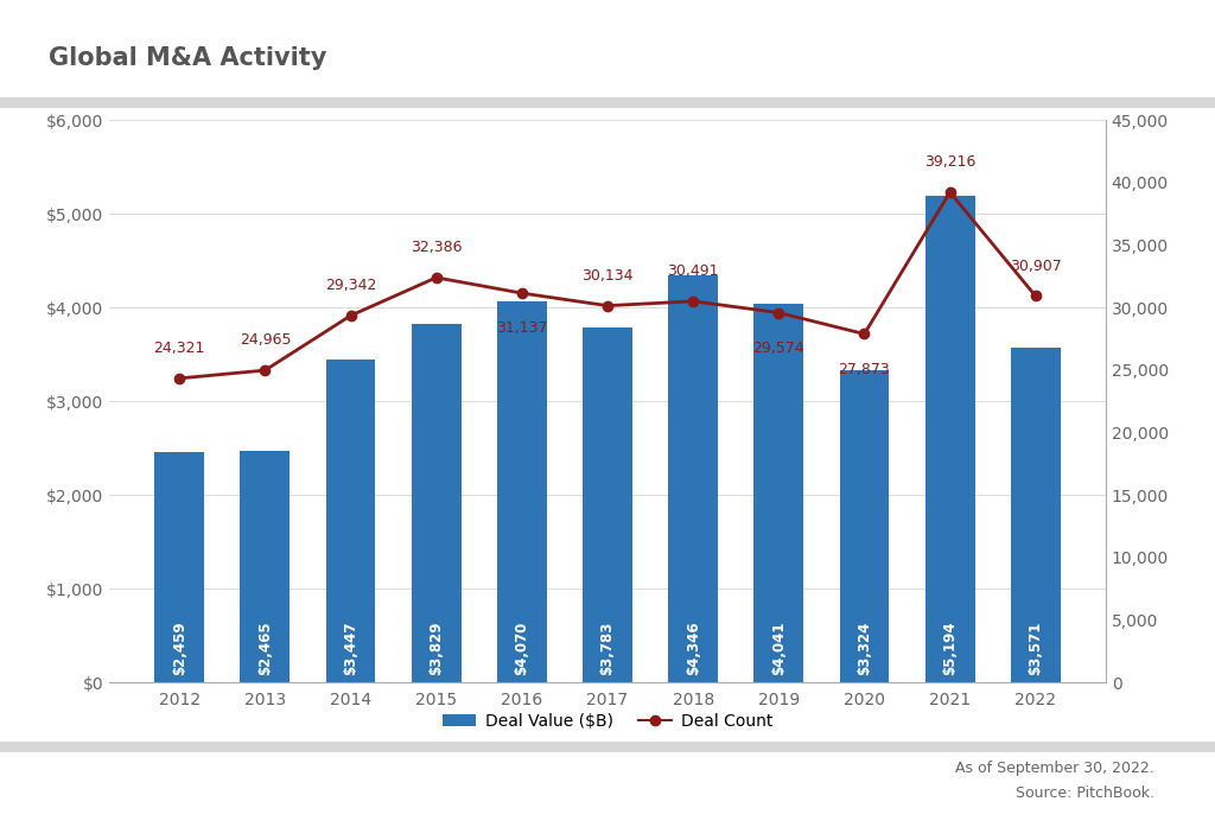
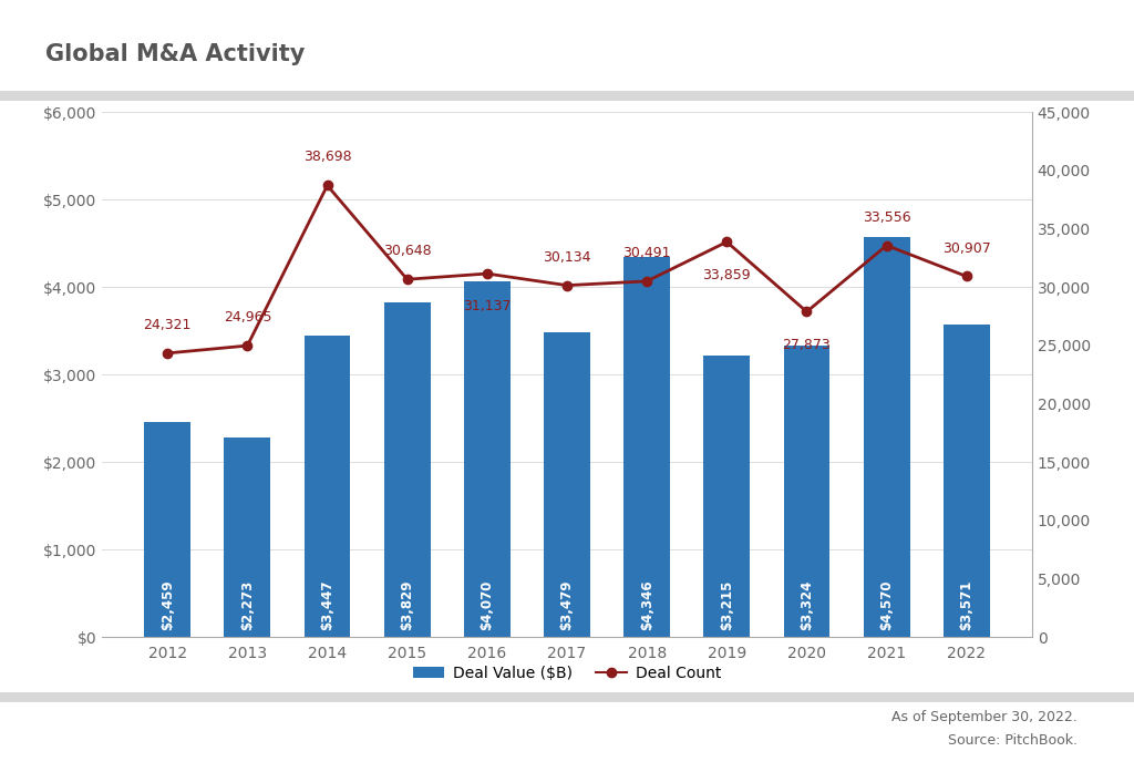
Deal Value ($B)/2013: $2,465 -> $2,273
Deal Count/2014: 29,342 -> 38,698
Deal Count/2015: 32,386 -> 30,648
Deal Value ($B)/2017: $3,783 -> $3,479
Deal Value ($B)/2019: $4,041 -> $3,215
Deal Count/2019: 29,574 -> 33,859
Deal Value ($B)/2021: $5,194 -> $4,570
Deal Count/2021: 39,216 -> 33,556
